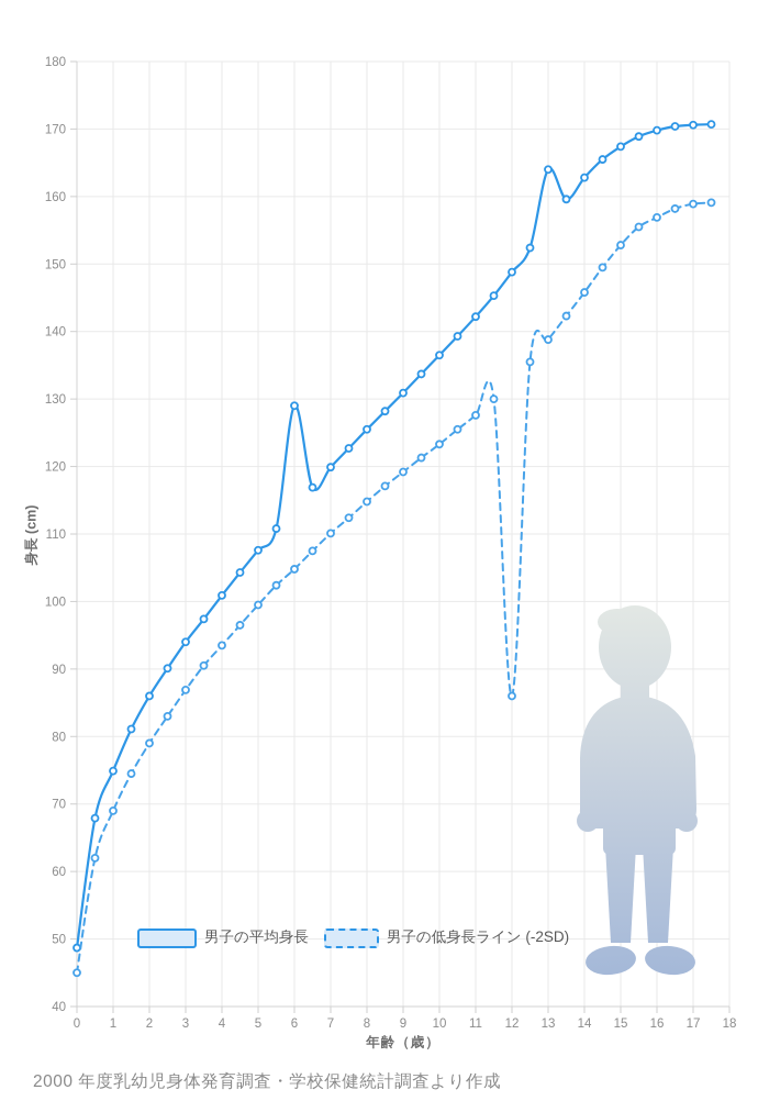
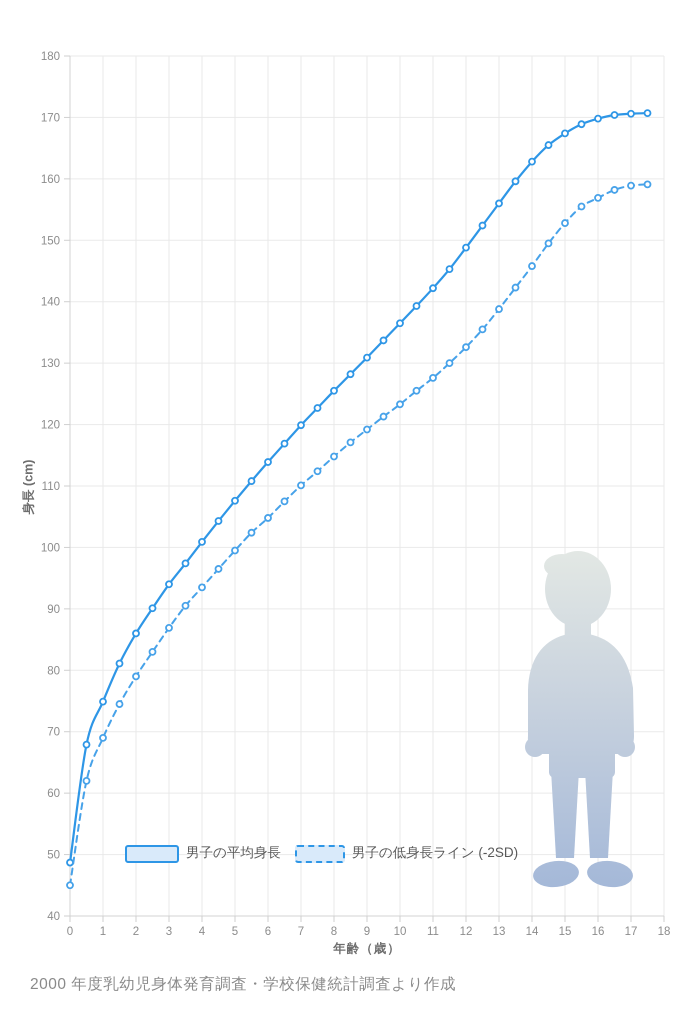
男子の平均身長/6: 129 -> 114
男子の低身長ライン (-2SD)/12: 86 -> 133
男子の平均身長/13: 164 -> 156
